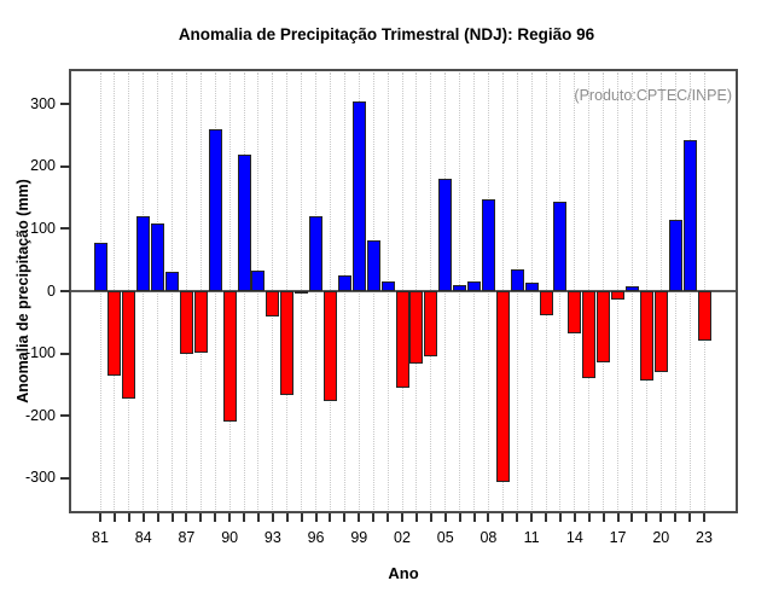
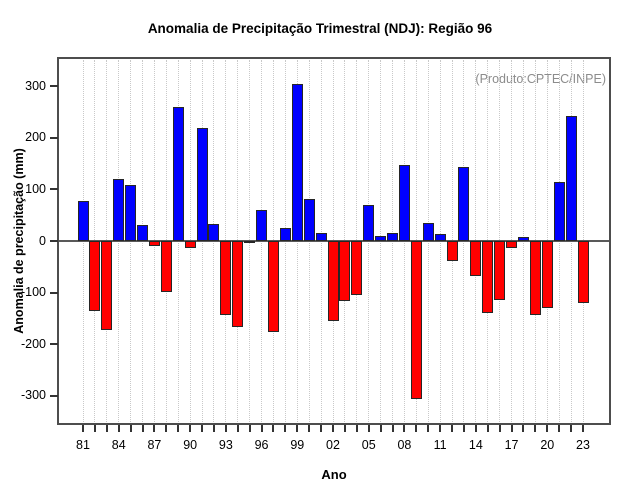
87: -100 -> -10
90: -210 -> -10
93: -40 -> -140
96: 120 -> 60
05: 180 -> 70
23: -80 -> -120
